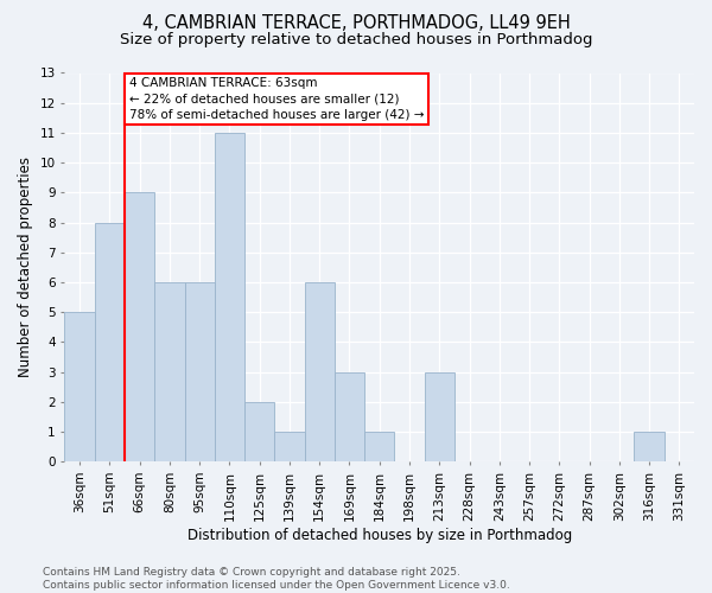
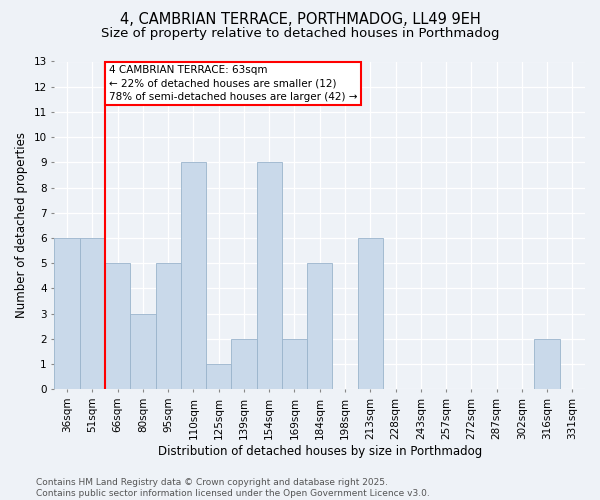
36sqm: 5 -> 6
51sqm: 8 -> 6
66sqm: 9 -> 5
80sqm: 6 -> 3
95sqm: 6 -> 5
110sqm: 11 -> 9
125sqm: 2 -> 1
139sqm: 1 -> 2
154sqm: 6 -> 9
169sqm: 3 -> 2
184sqm: 1 -> 5
213sqm: 3 -> 6
316sqm: 1 -> 2
